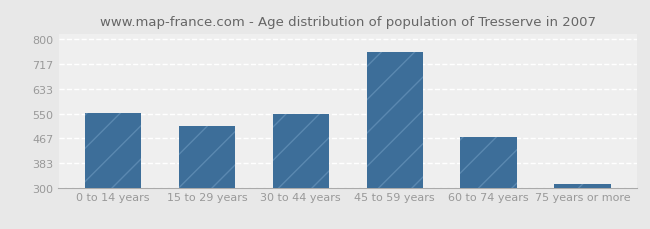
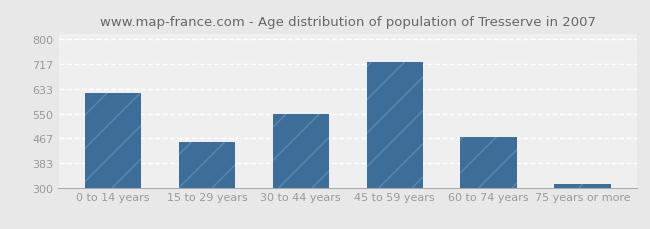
0 to 14 years: 551 -> 620
15 to 29 years: 507 -> 455
45 to 59 years: 758 -> 725
